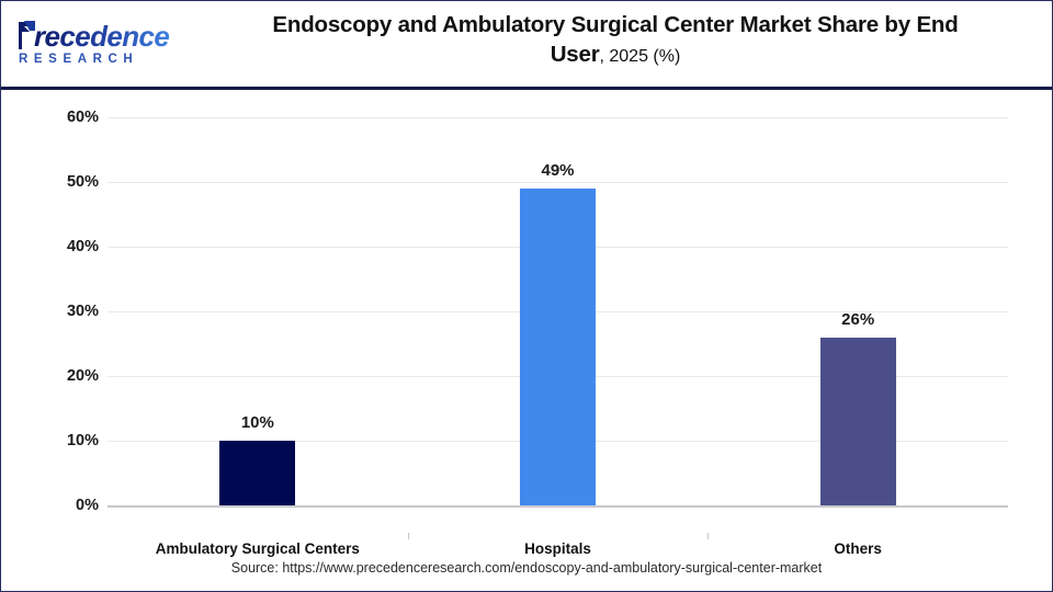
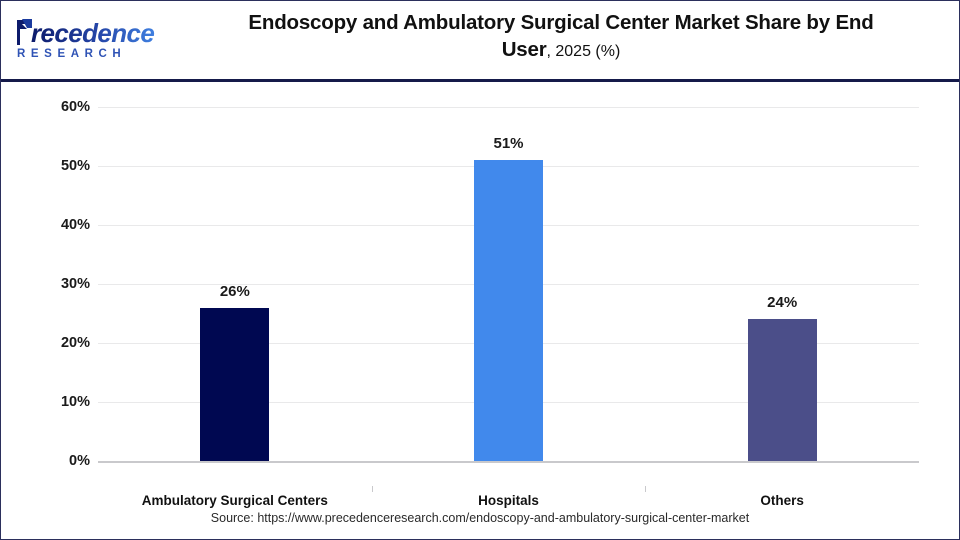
Ambulatory Surgical Centers: 10% -> 26%
Hospitals: 49% -> 51%
Others: 26% -> 24%
